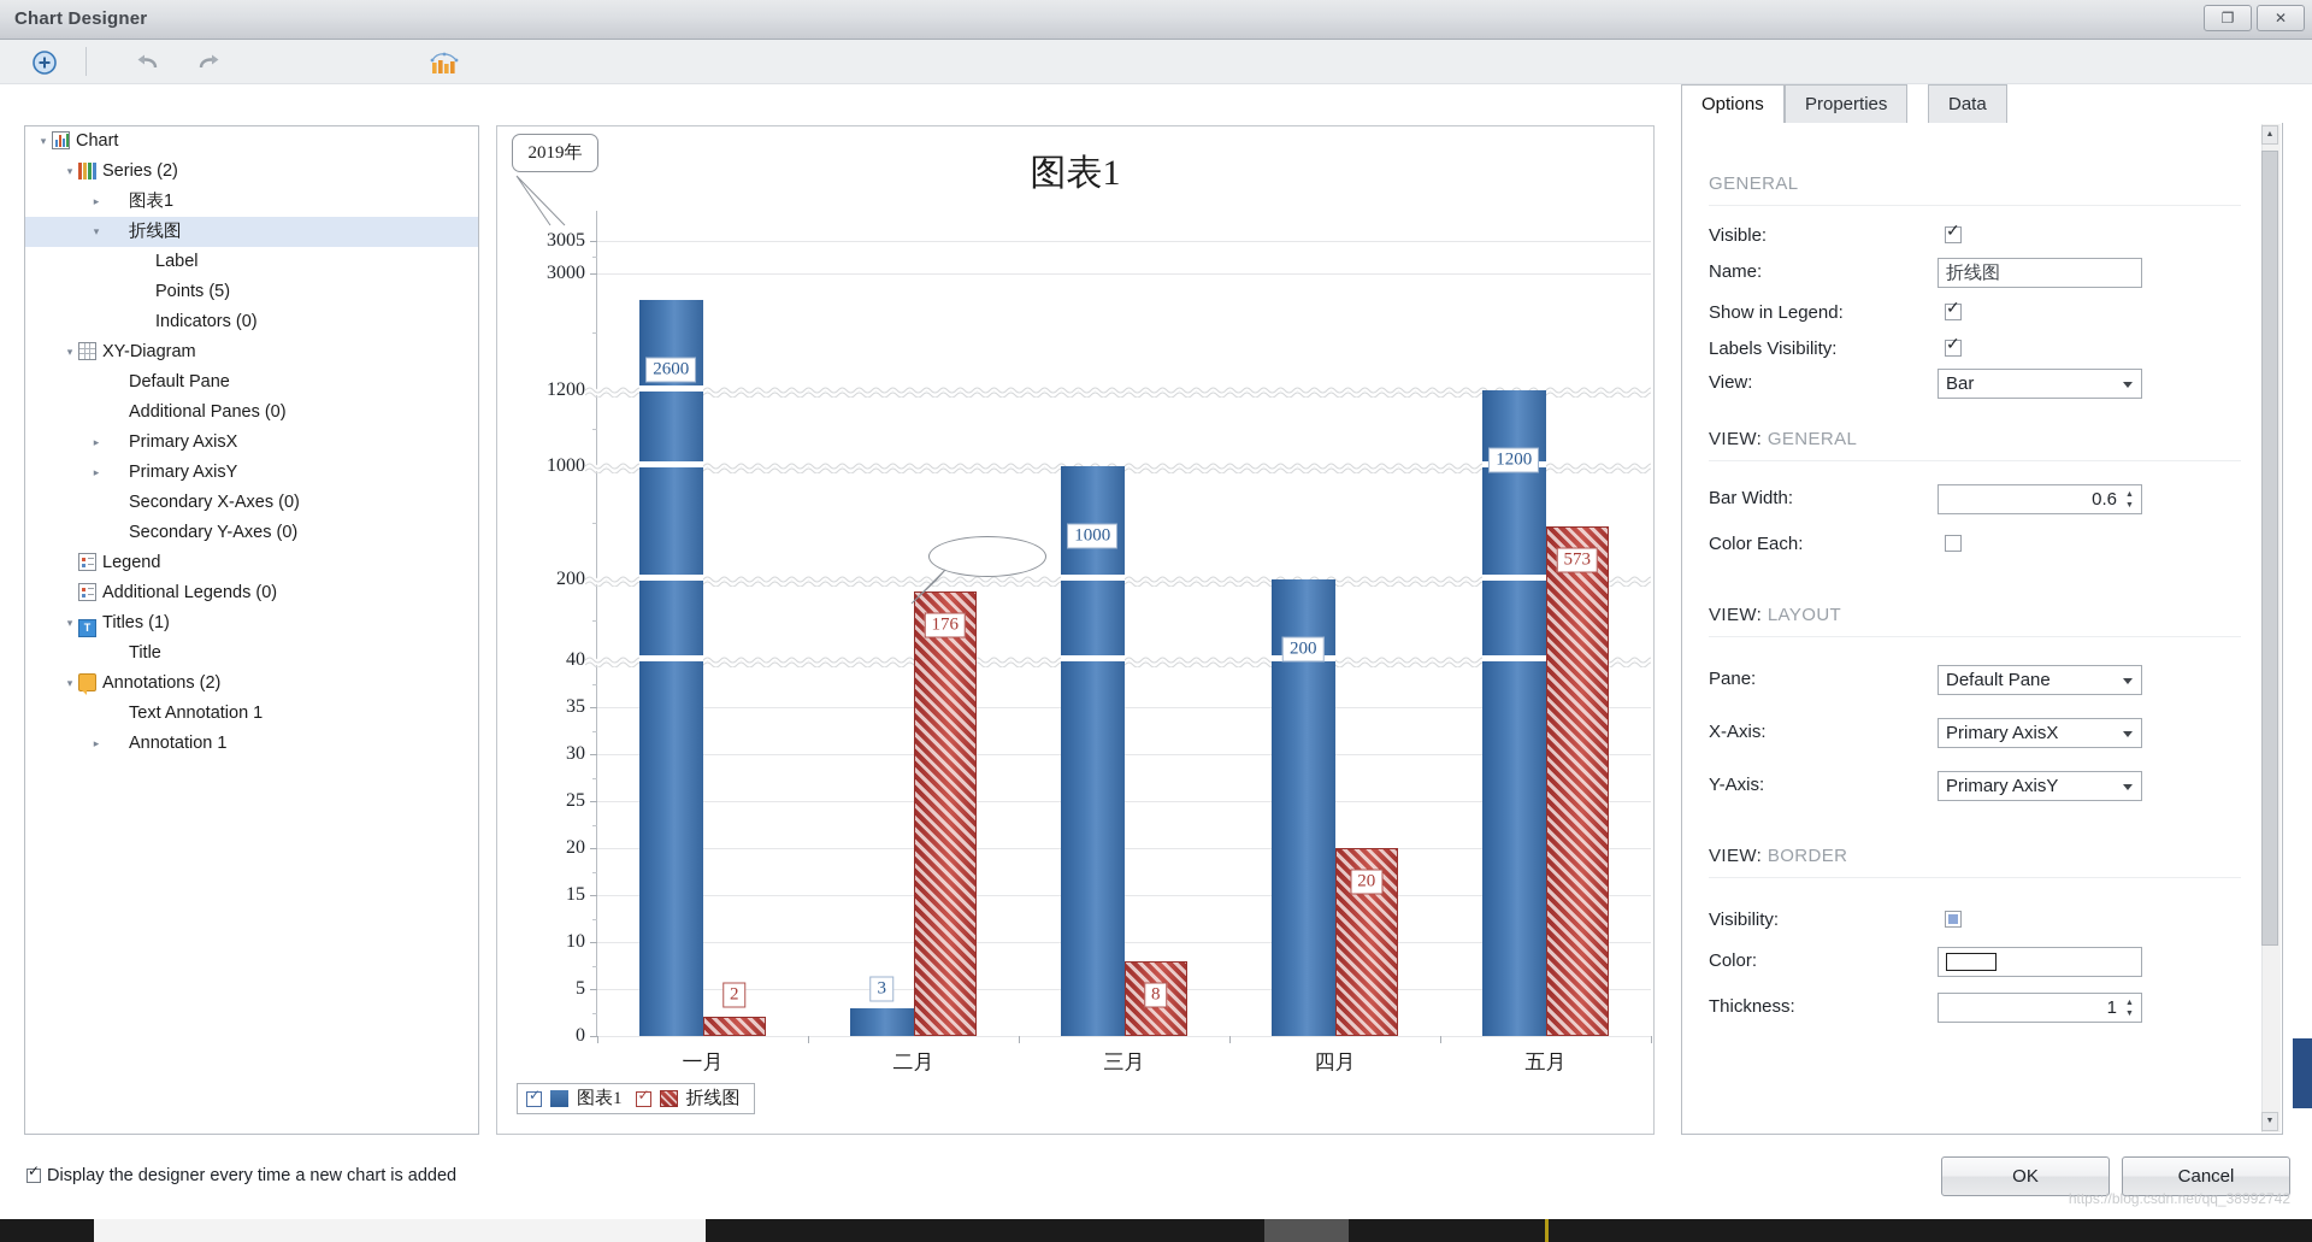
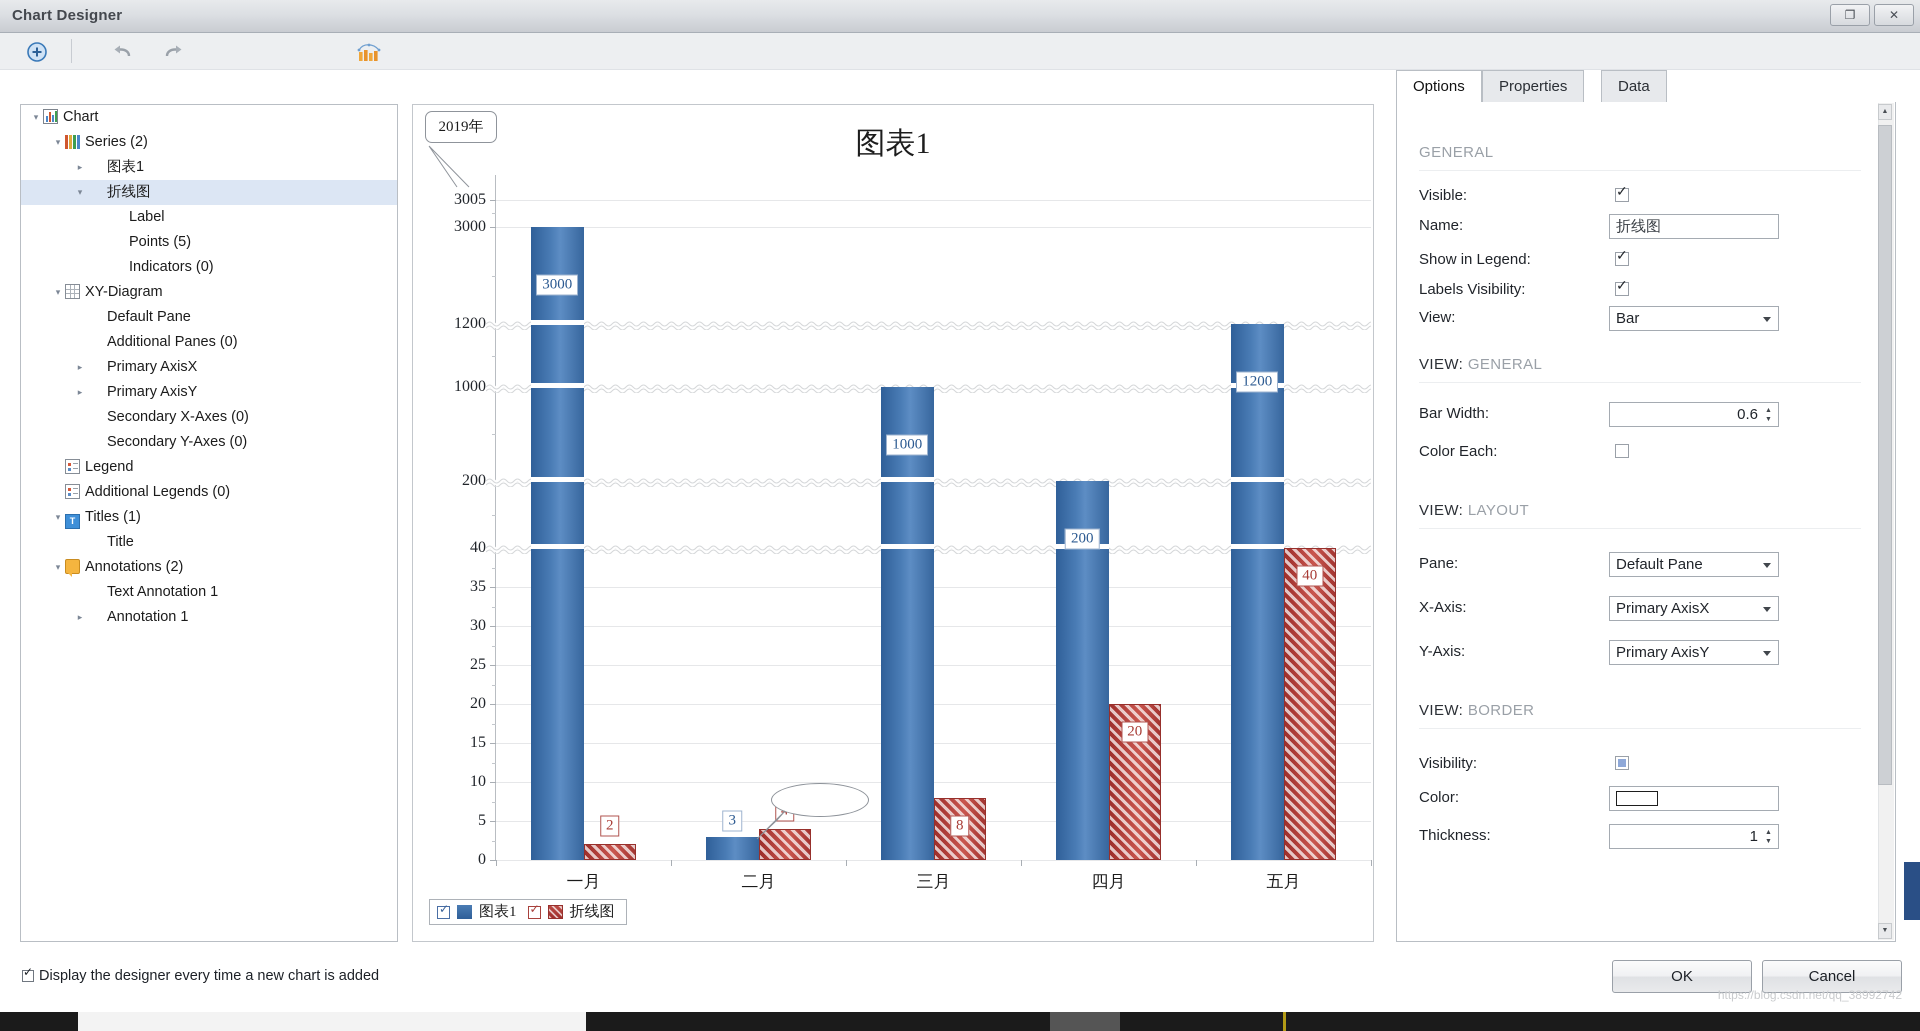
图表1/一月: 2600 -> 3000
折线图/二月: 176 -> 4
折线图/五月: 573 -> 40
